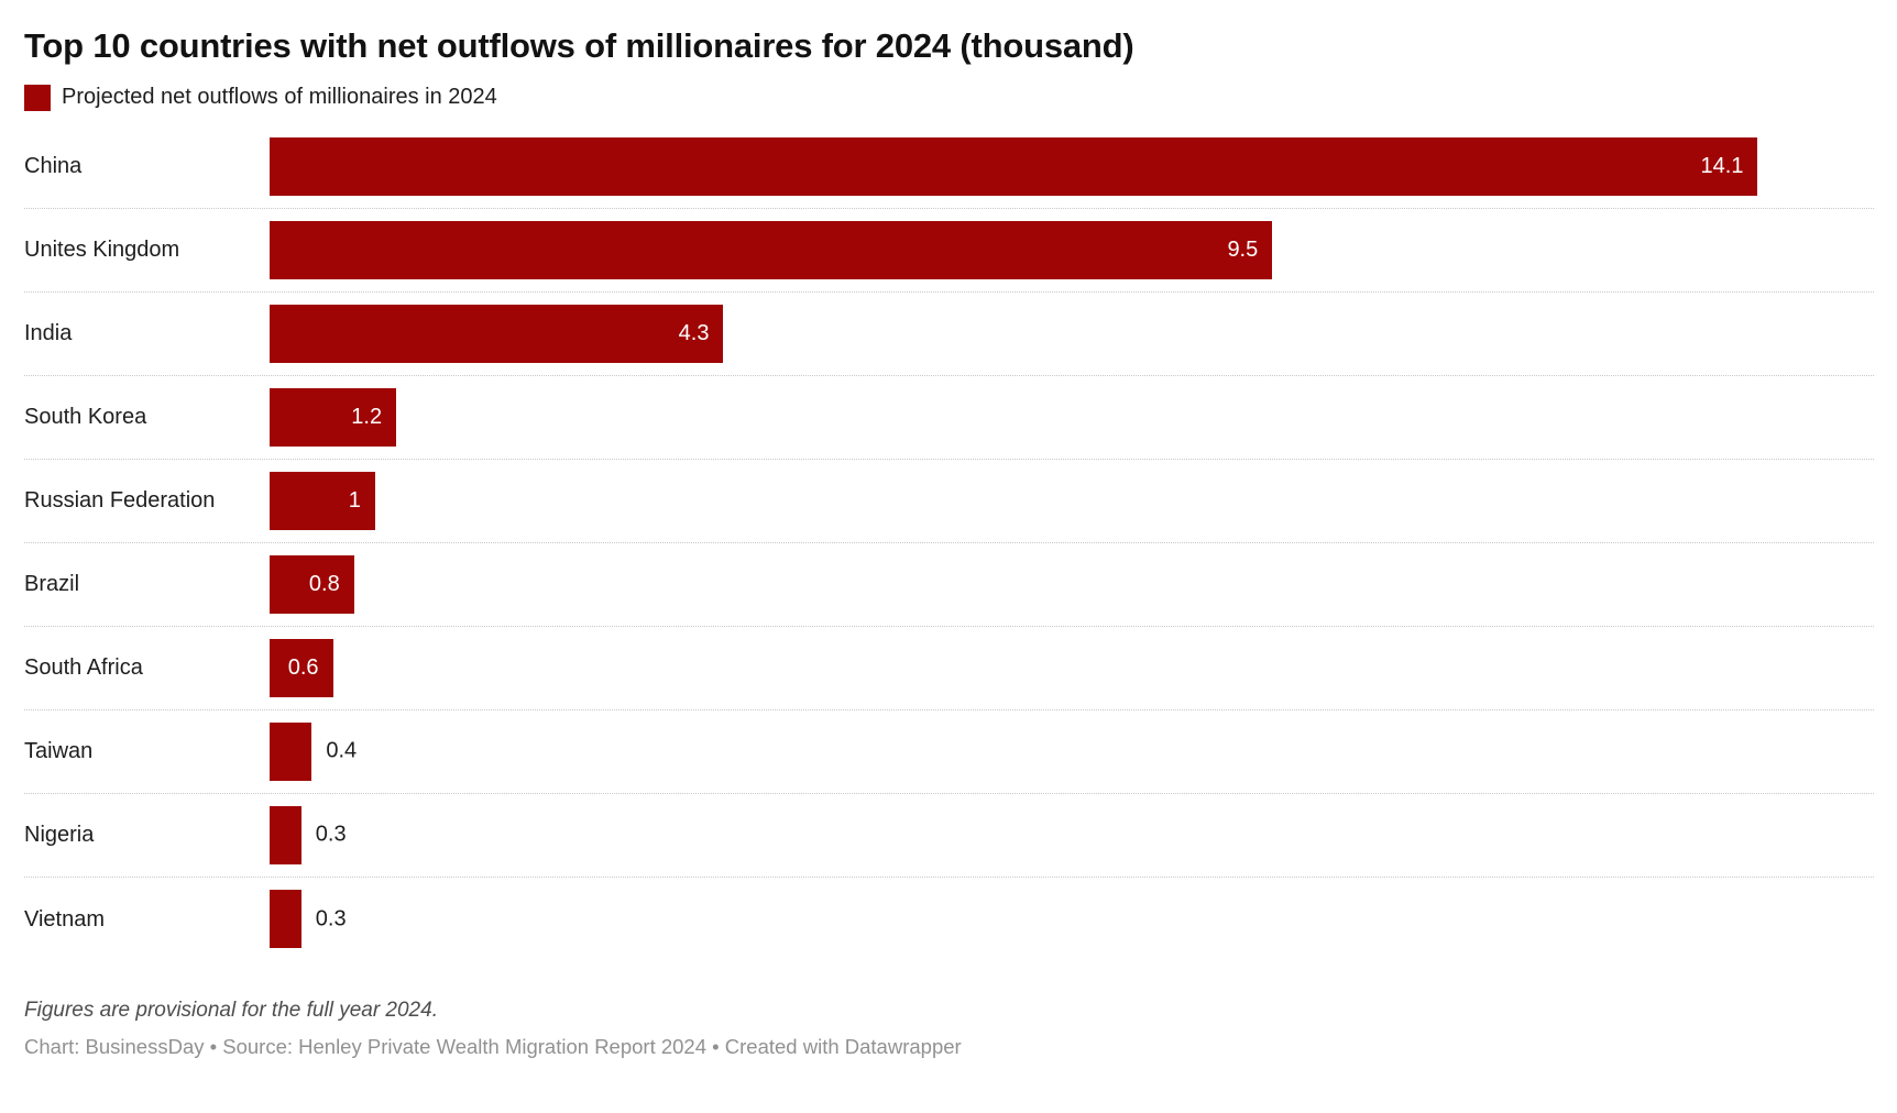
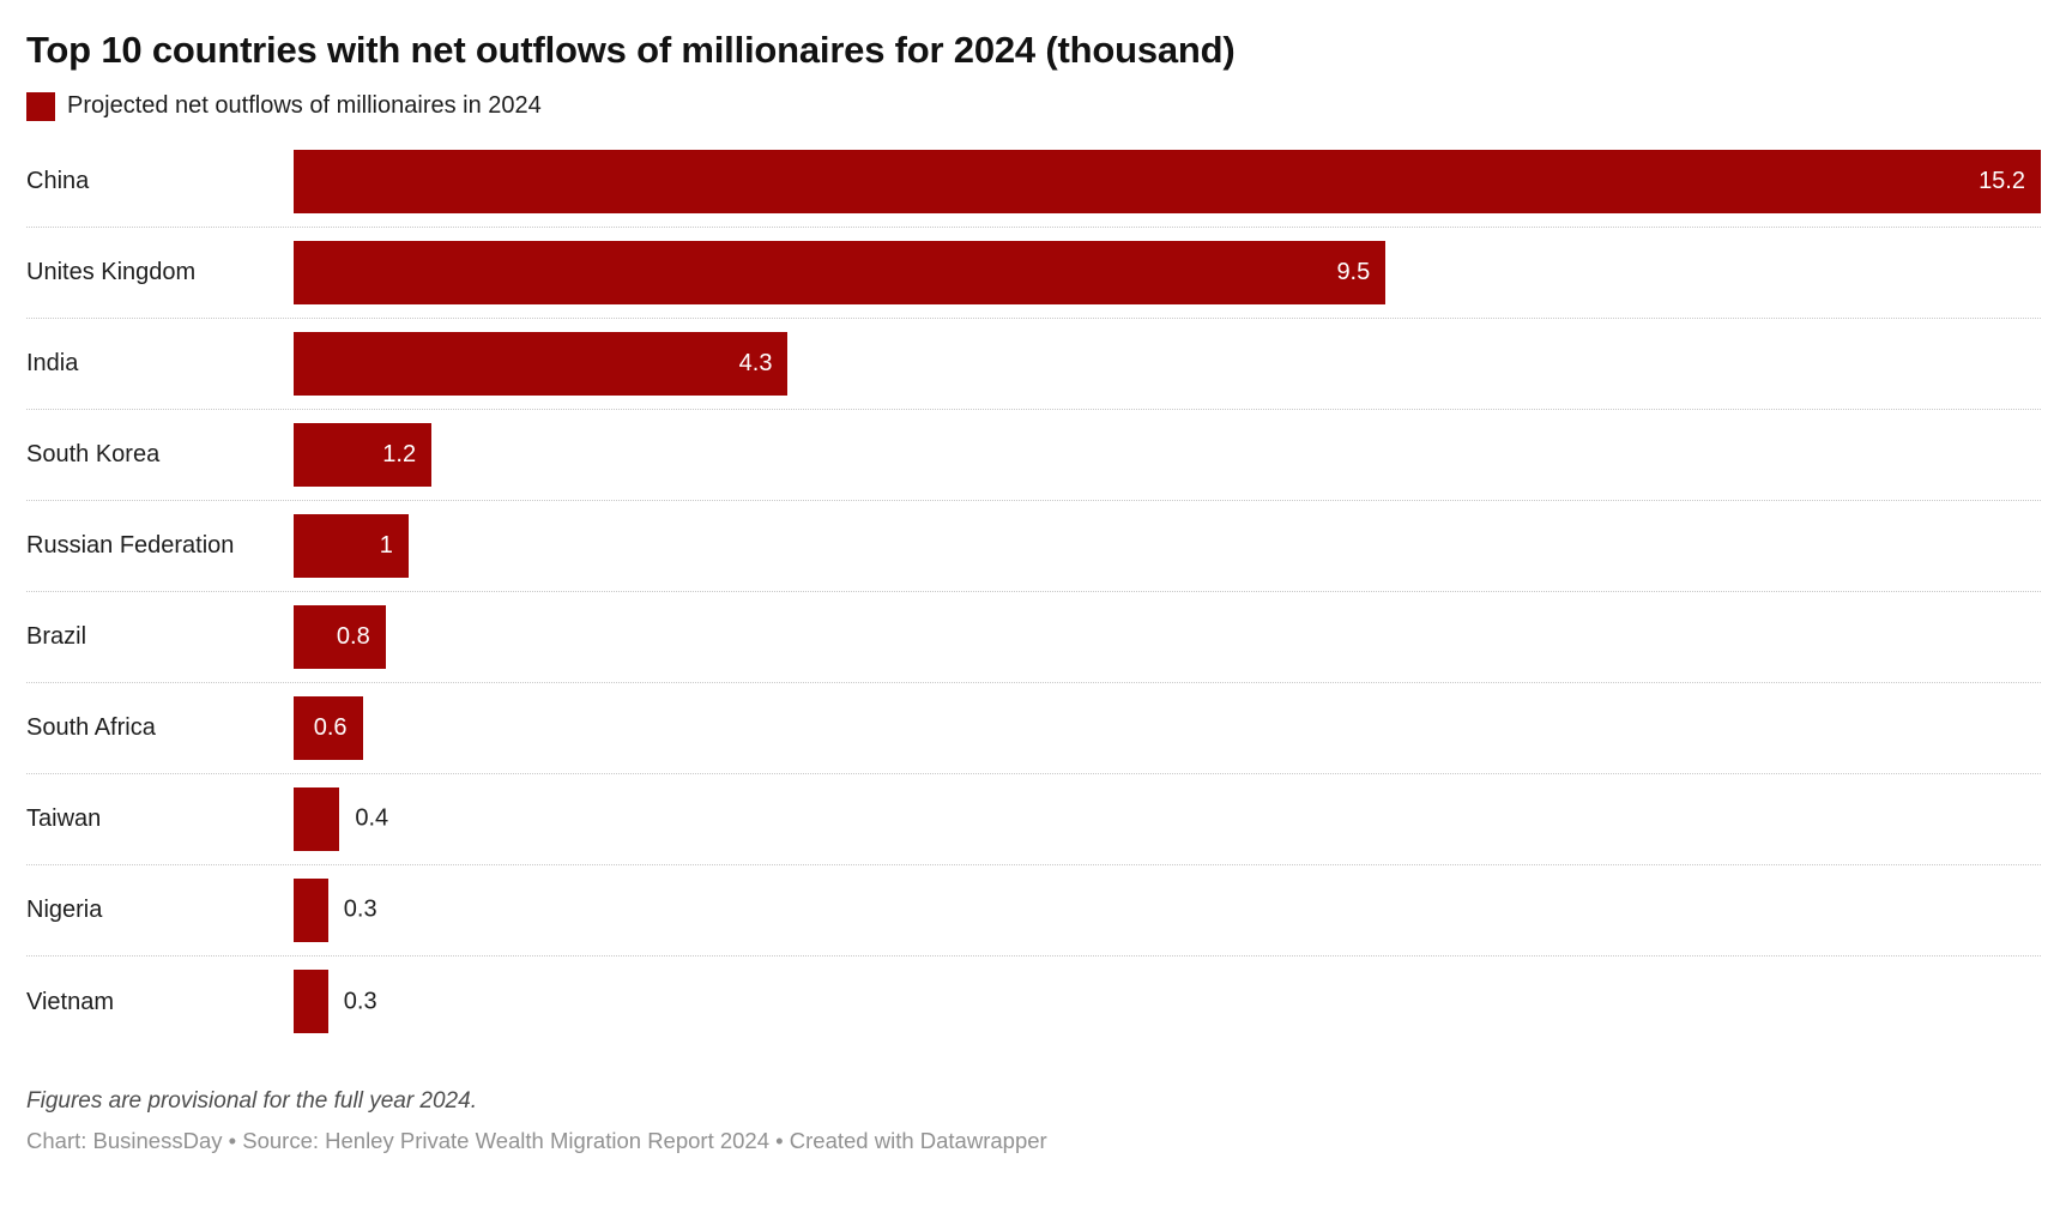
China: 14.1 -> 15.2
